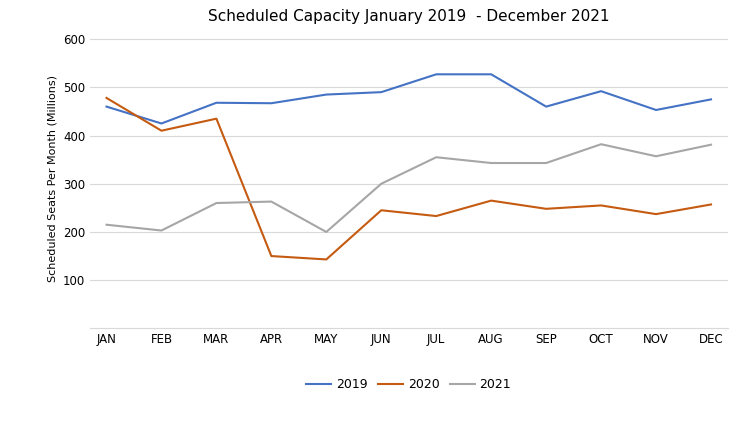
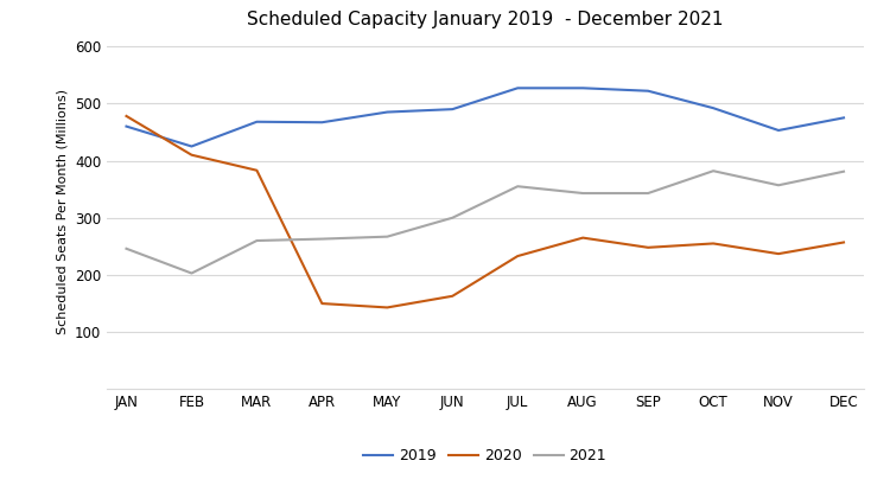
2021/JAN: 215 -> 246
2020/MAR: 435 -> 383
2021/MAY: 200 -> 267
2020/JUN: 245 -> 163
2019/SEP: 460 -> 522
